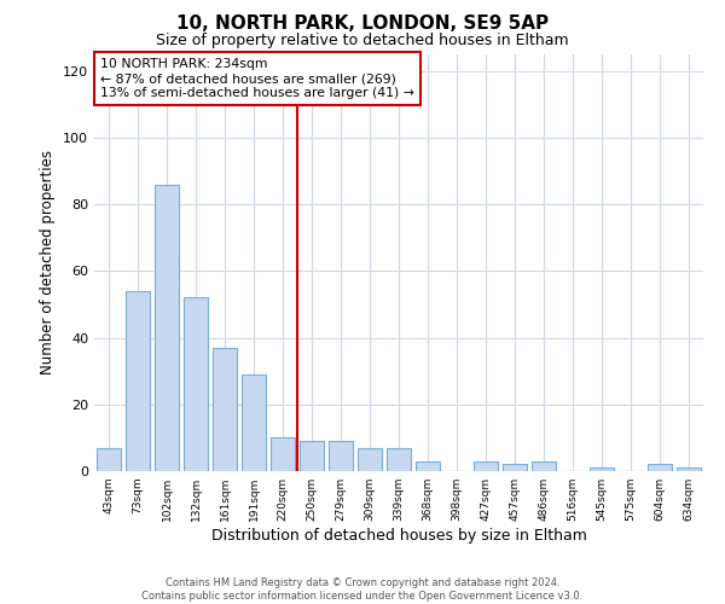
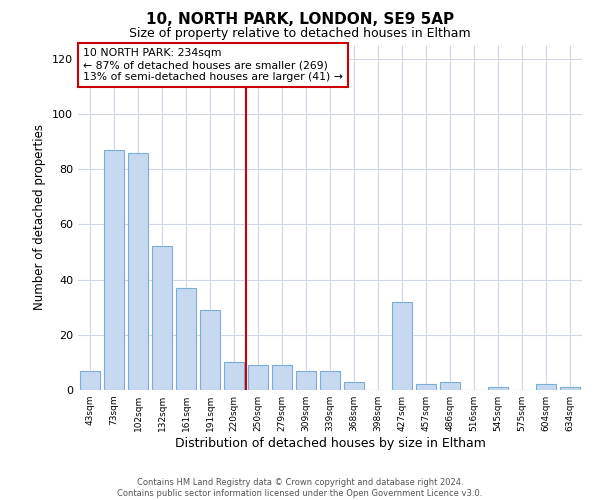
73sqm: 54 -> 87
427sqm: 3 -> 32
